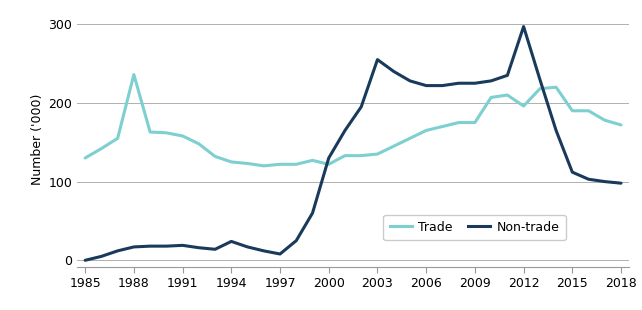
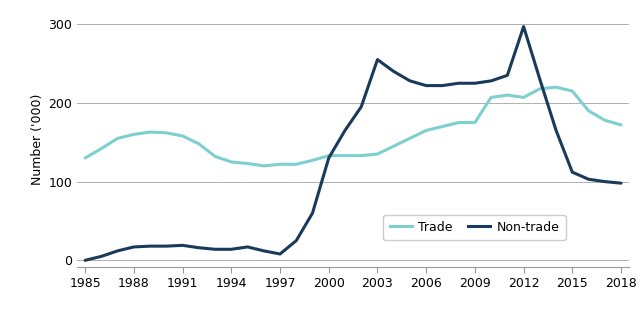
Trade/1988: 236 -> 160
Non-trade/1994: 24 -> 14
Trade/2000: 122 -> 133
Trade/2012: 196 -> 207
Trade/2015: 190 -> 215
